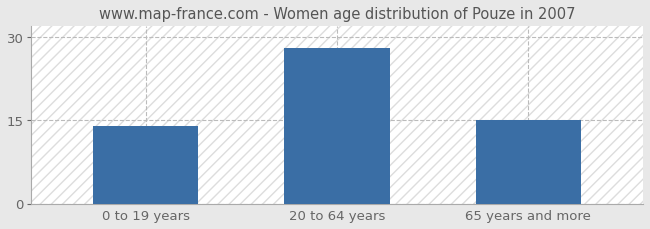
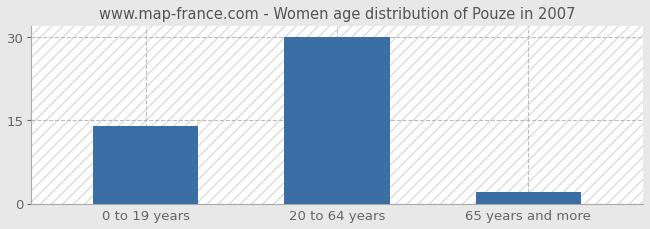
20 to 64 years: 28 -> 30
65 years and more: 15 -> 2
